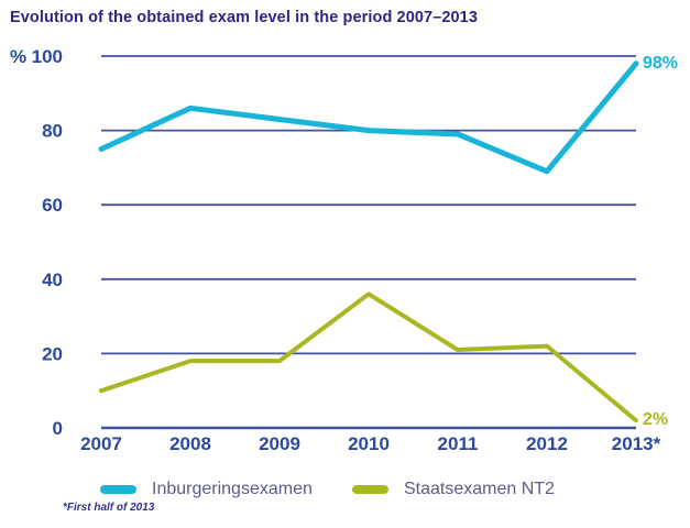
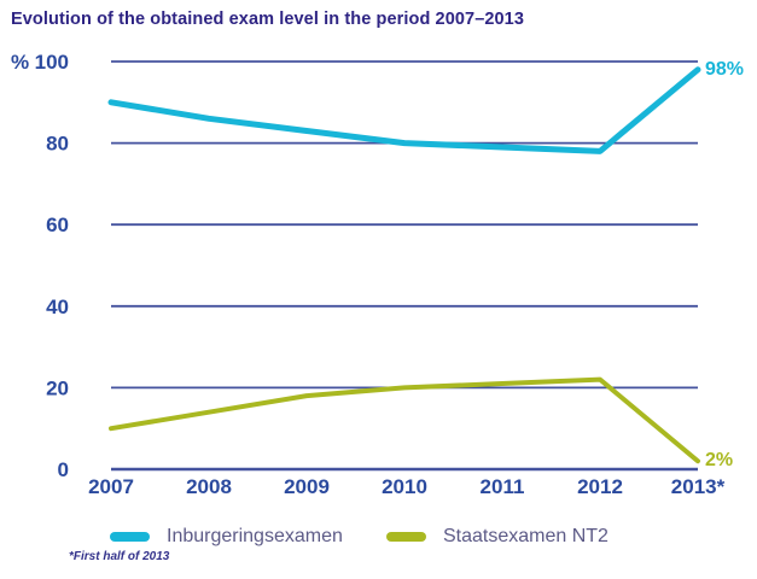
Inburgeringsexamen/2007: 75 -> 90
Staatsexamen NT2/2008: 18 -> 14
Staatsexamen NT2/2010: 36 -> 20
Inburgeringsexamen/2012: 69 -> 78
